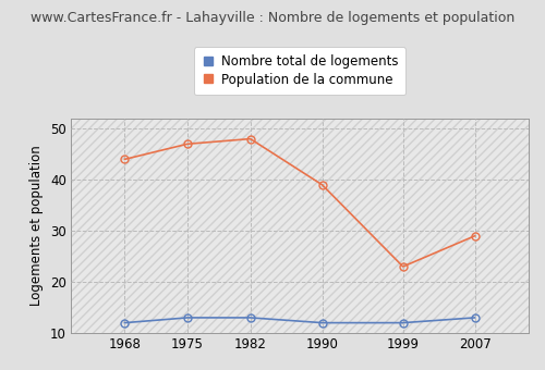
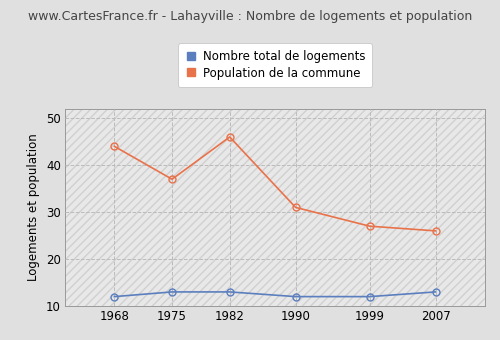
Population de la commune/1975: 47 -> 37
Population de la commune/1982: 48 -> 46
Population de la commune/1990: 39 -> 31
Population de la commune/1999: 23 -> 27
Population de la commune/2007: 29 -> 26
